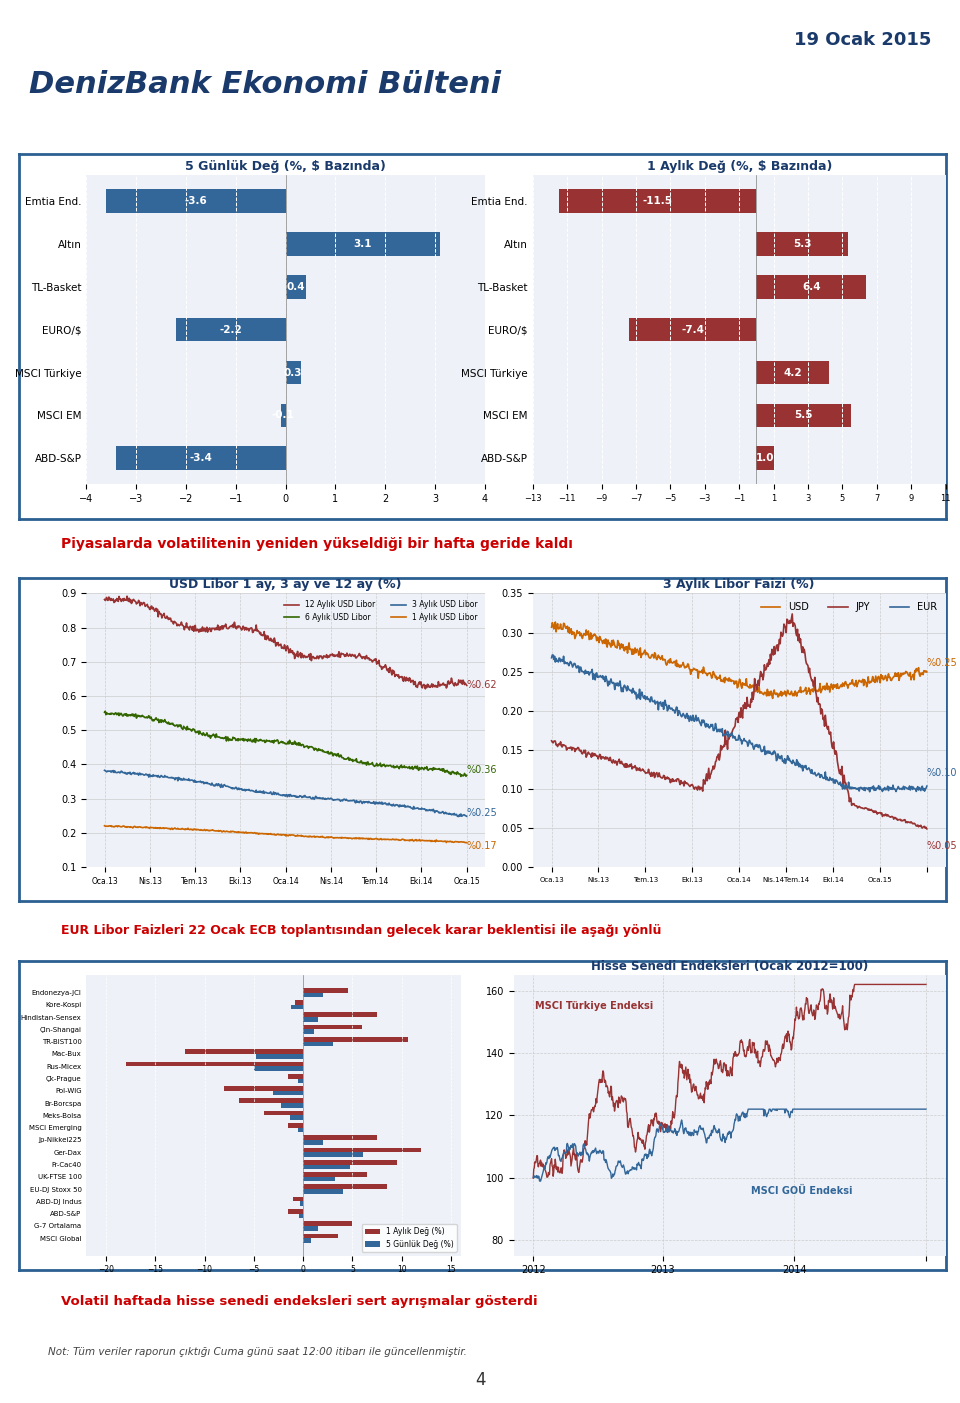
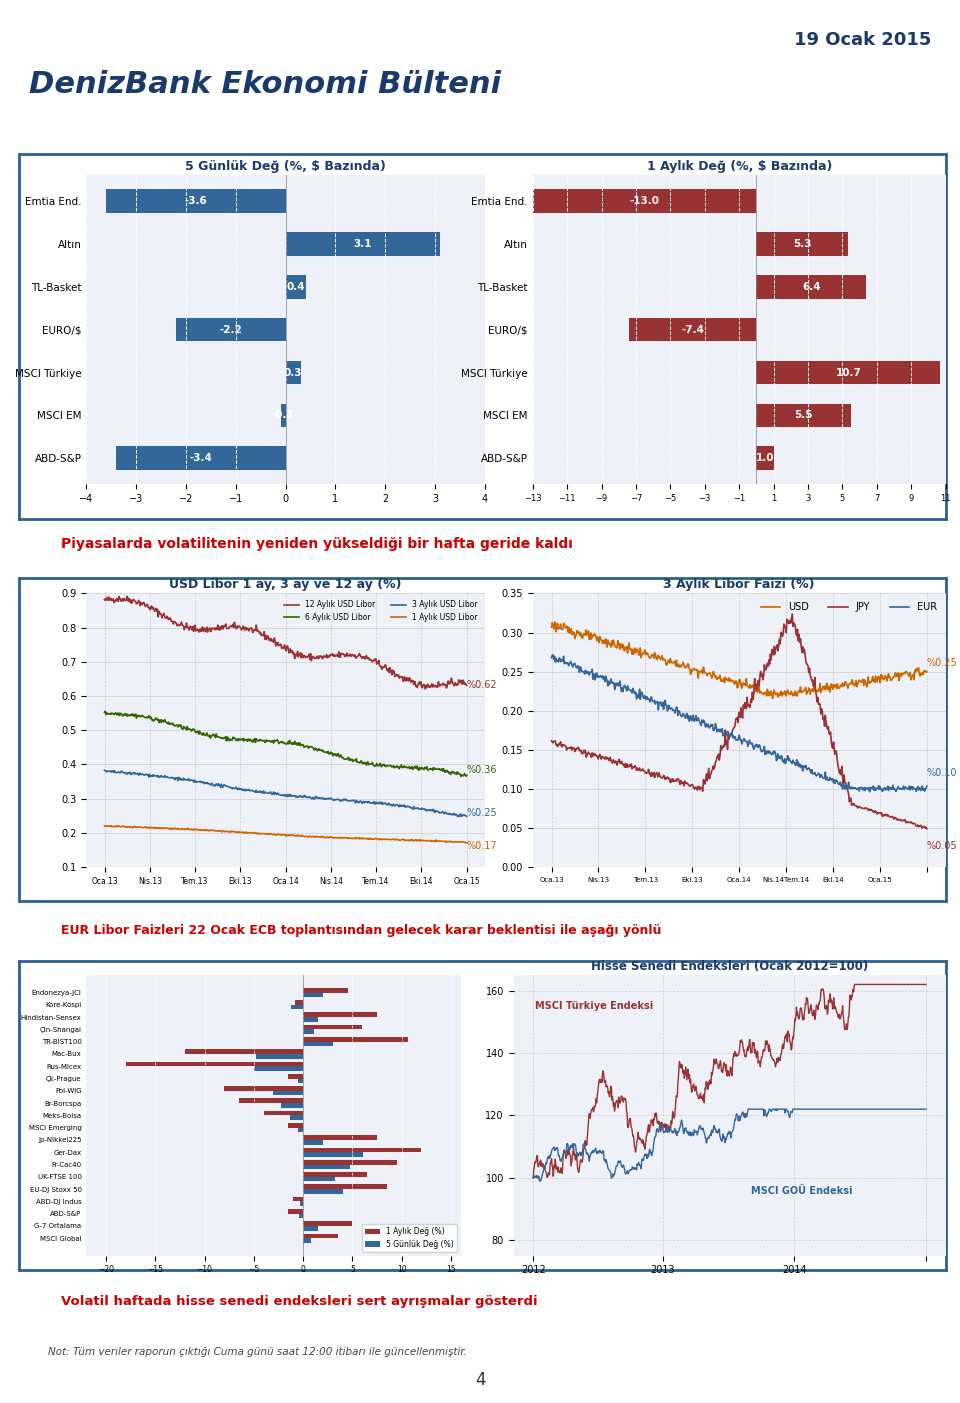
1 Aylık Değ (%, $ Bazında)/Emtia End.: -11.5 -> -13.0
1 Aylık Değ (%, $ Bazında)/MSCI Türkiye: 4.2 -> 10.7
